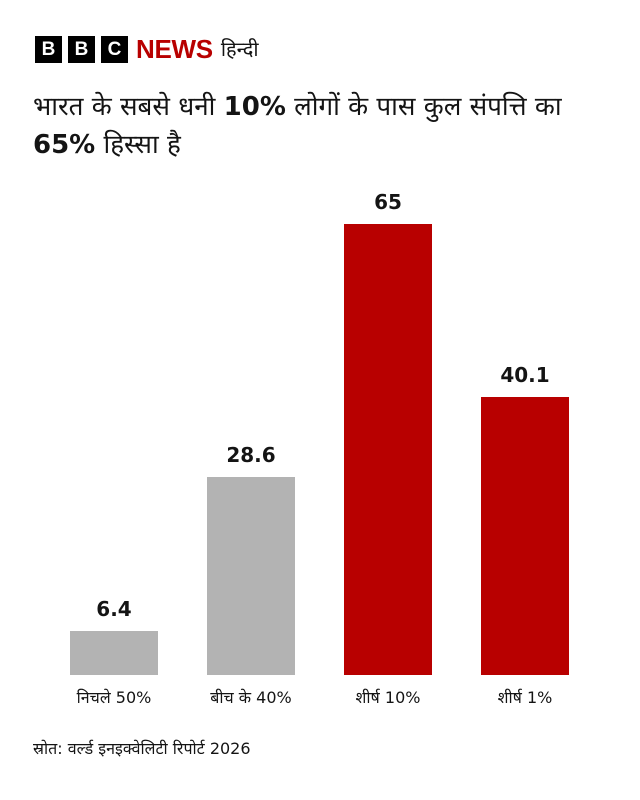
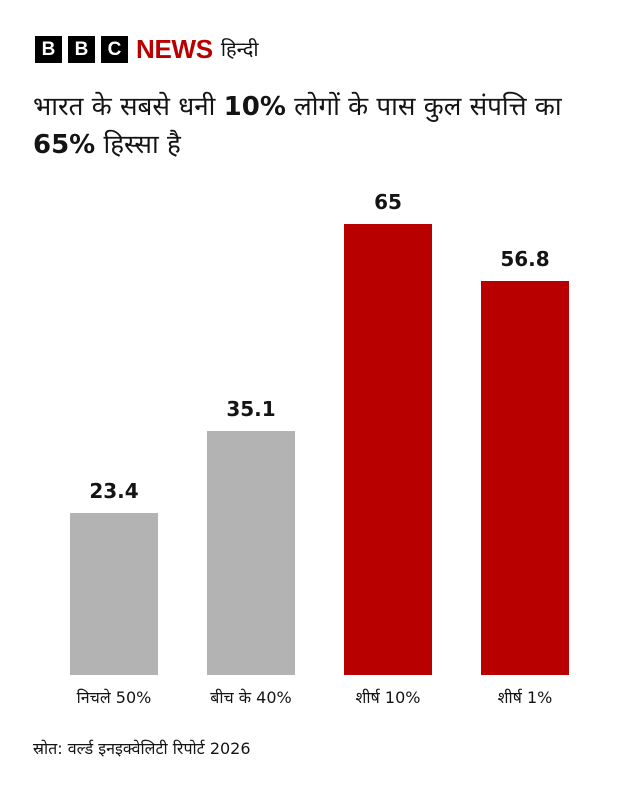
निचले 50%: 6.4 -> 23.4
बीच के 40%: 28.6 -> 35.1
शीर्ष 1%: 40.1 -> 56.8
